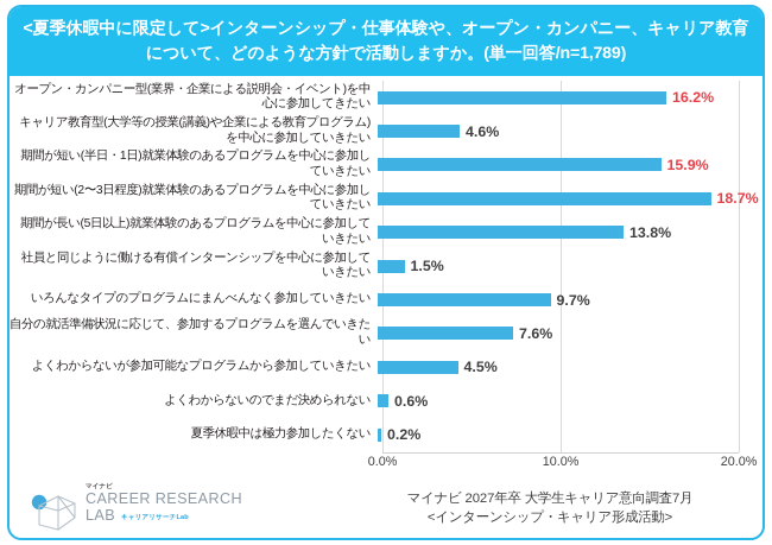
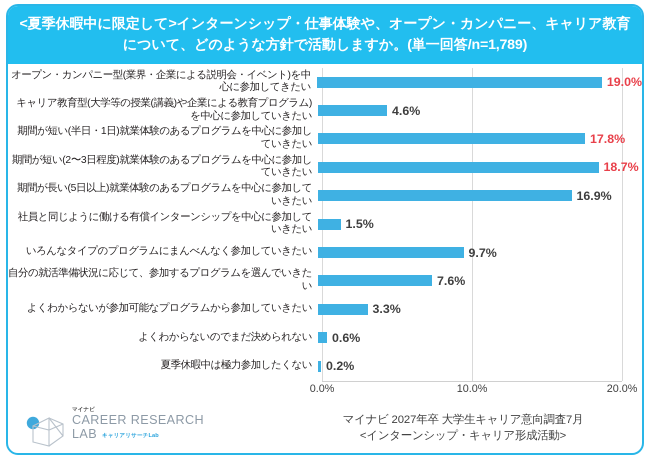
オープン・カンパニー型(業界・企業による説明会・イベント)を中心に参加してきたい: 16.2% -> 19.0%
期間が短い(半日・1日)就業体験のあるプログラムを中心に参加していきたい: 15.9% -> 17.8%
期間が長い(5日以上)就業体験のあるプログラムを中心に参加していきたい: 13.8% -> 16.9%
よくわからないが参加可能なプログラムから参加していきたい: 4.5% -> 3.3%
